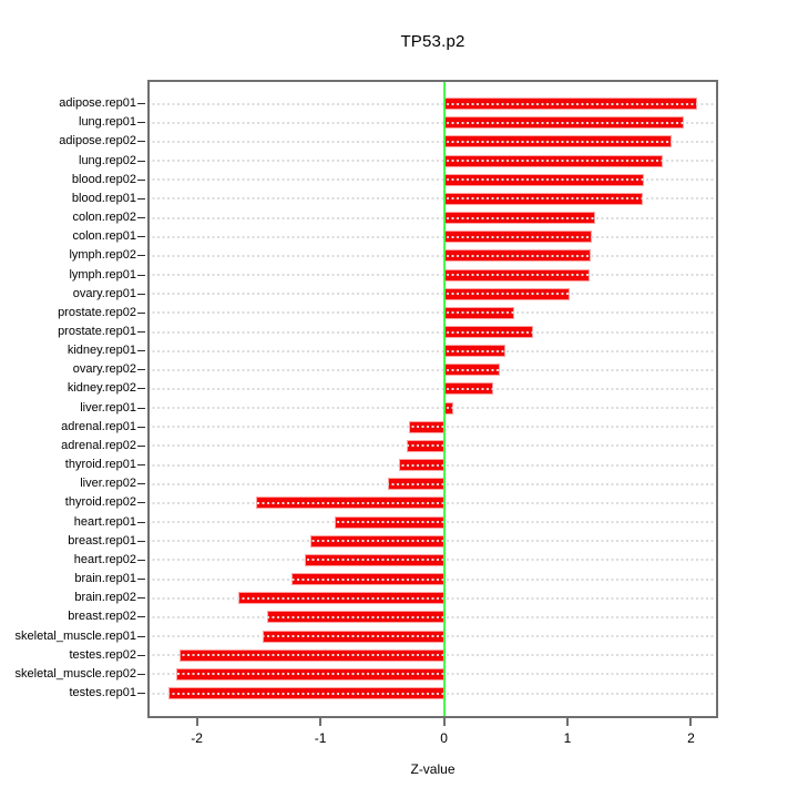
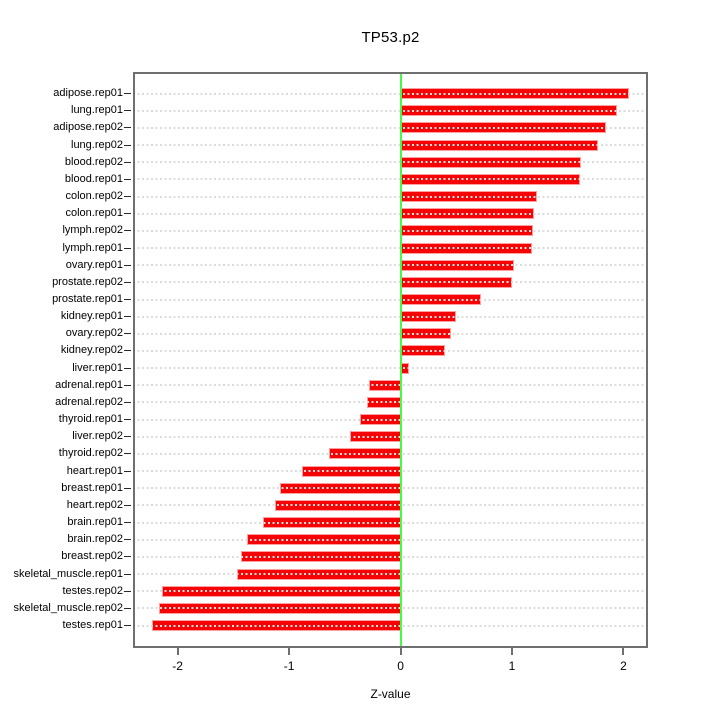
prostate.rep02: 0.57 -> 1.00
thyroid.rep02: -1.52 -> -0.64
brain.rep02: -1.66 -> -1.38
